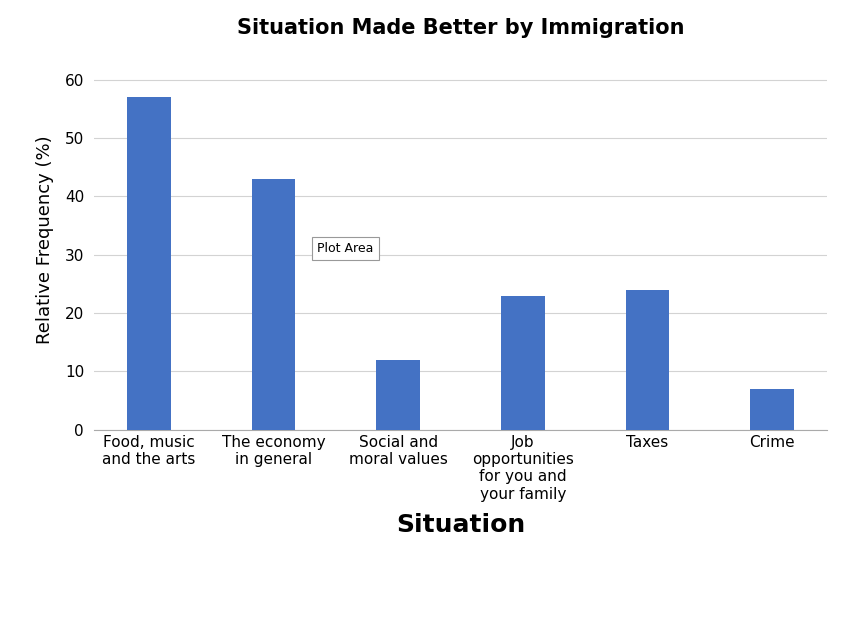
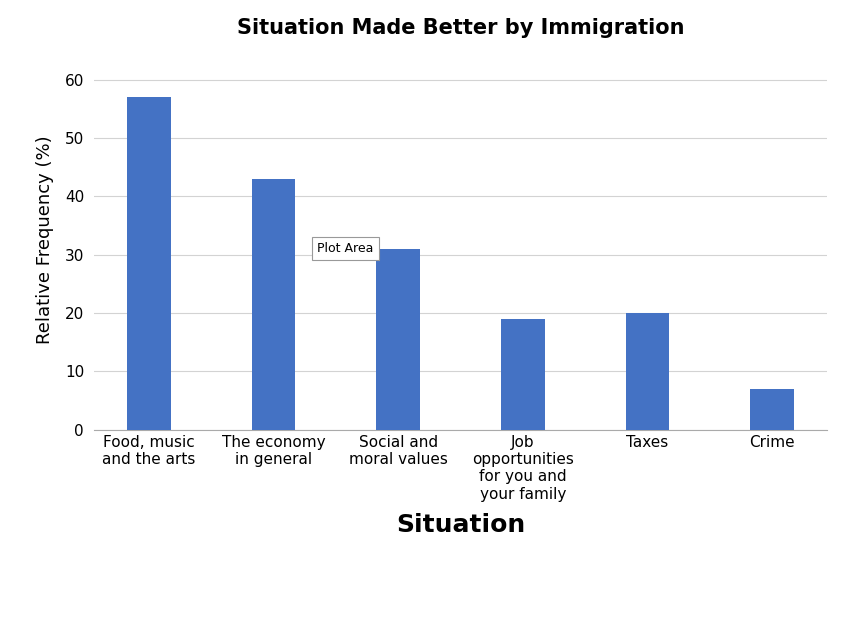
Social and moral values: 12 -> 31
Job opportunities for you and your family: 23 -> 19
Taxes: 24 -> 20
